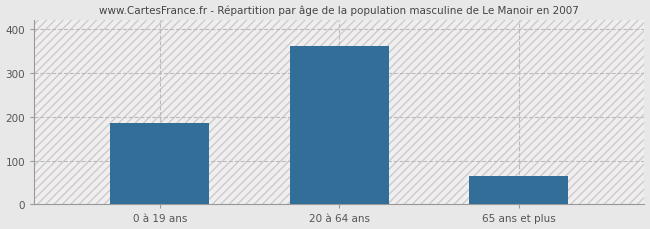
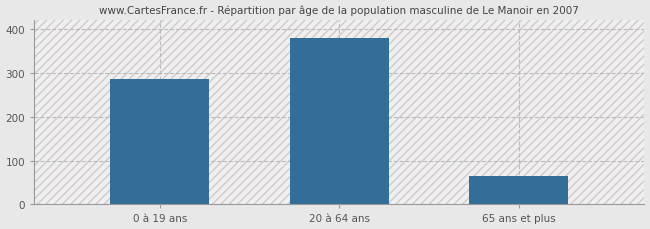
0 à 19 ans: 185 -> 285
20 à 64 ans: 360 -> 380
